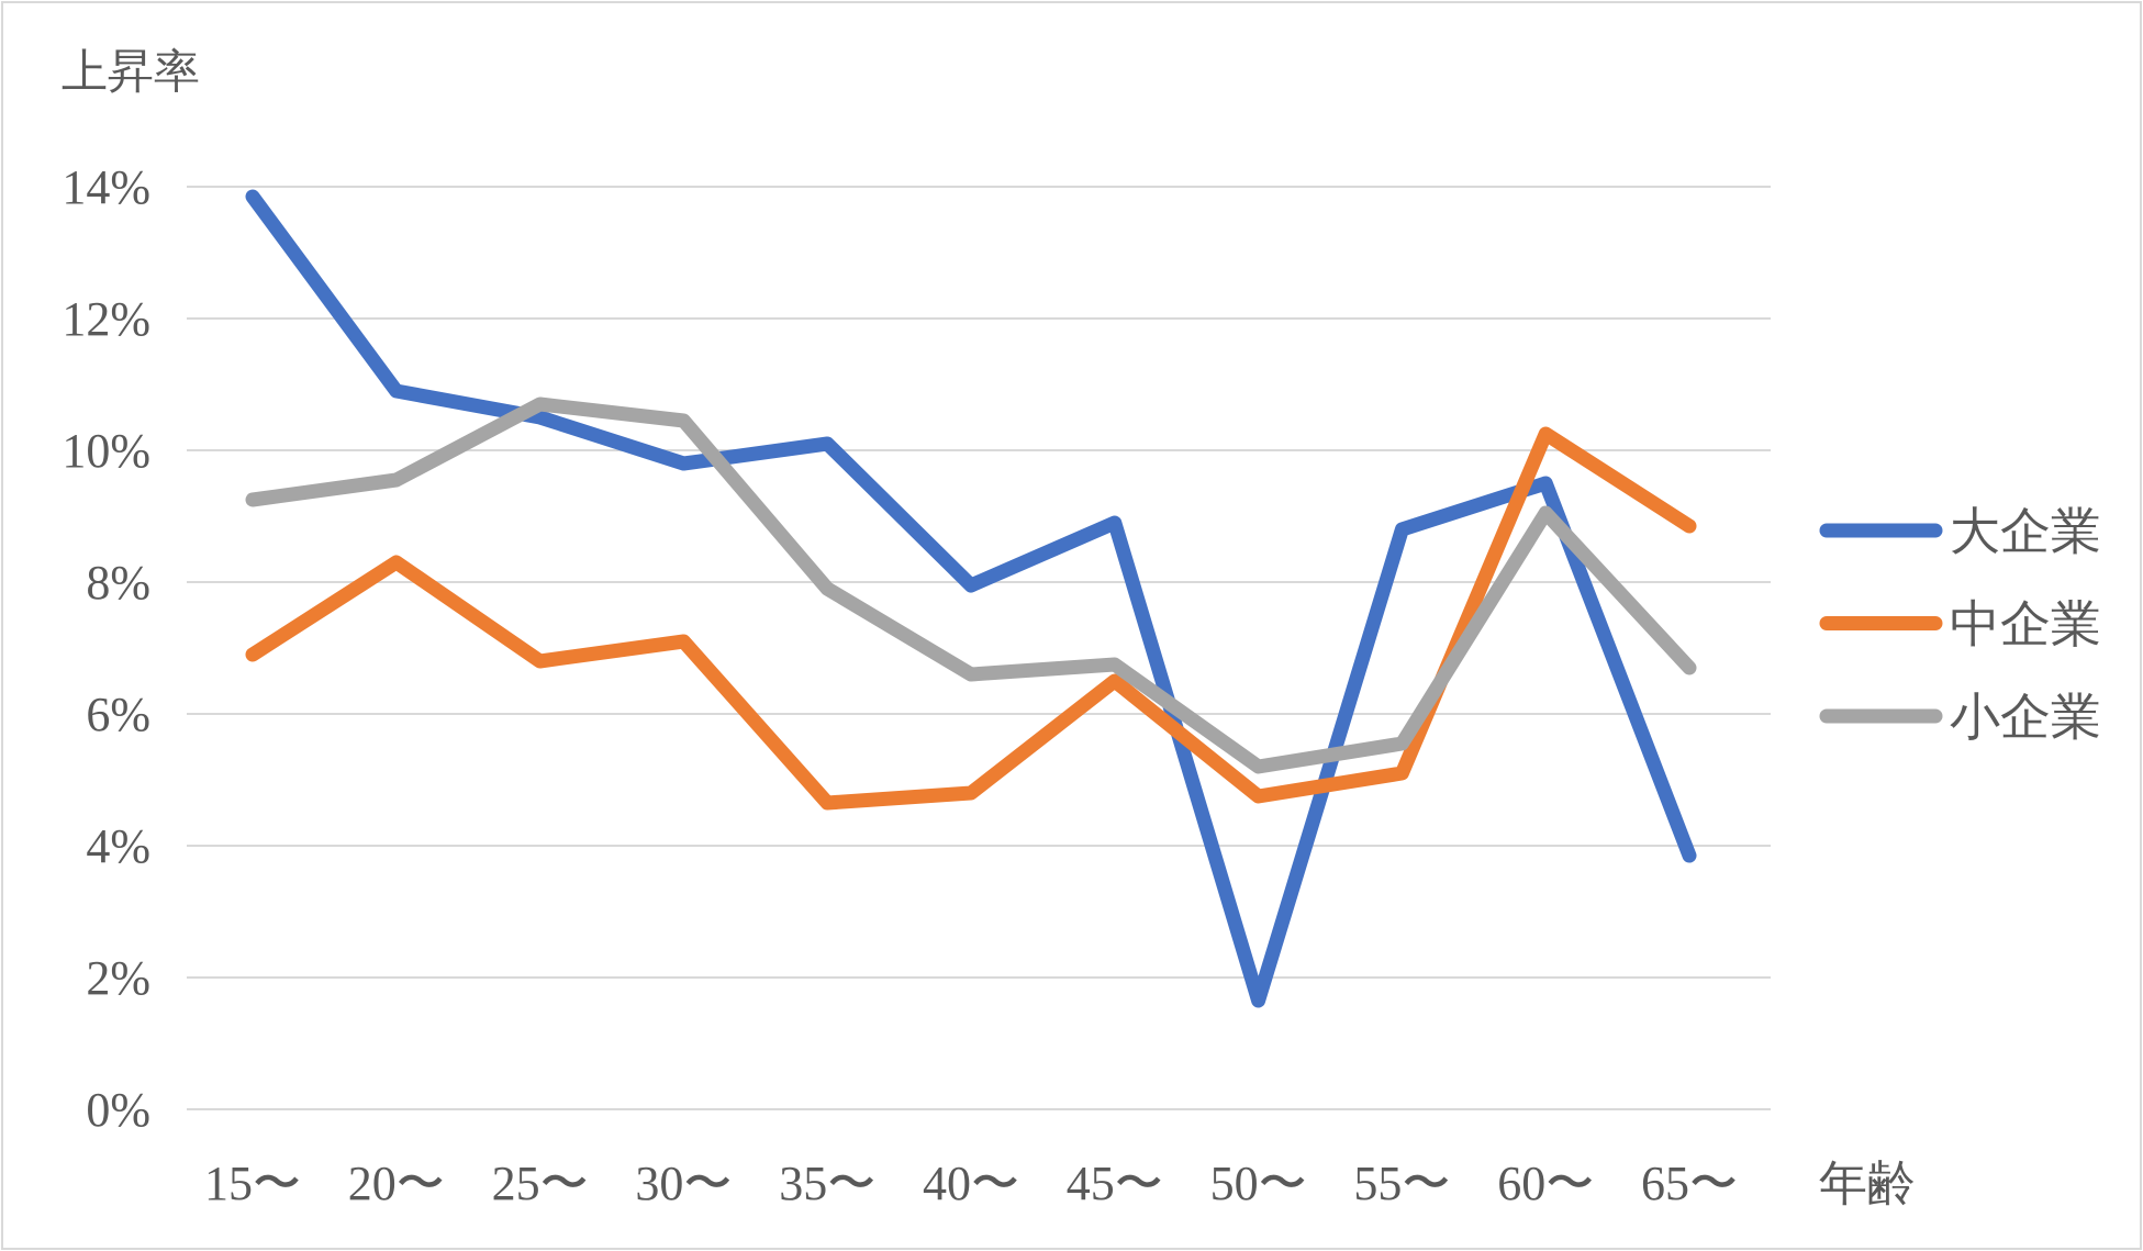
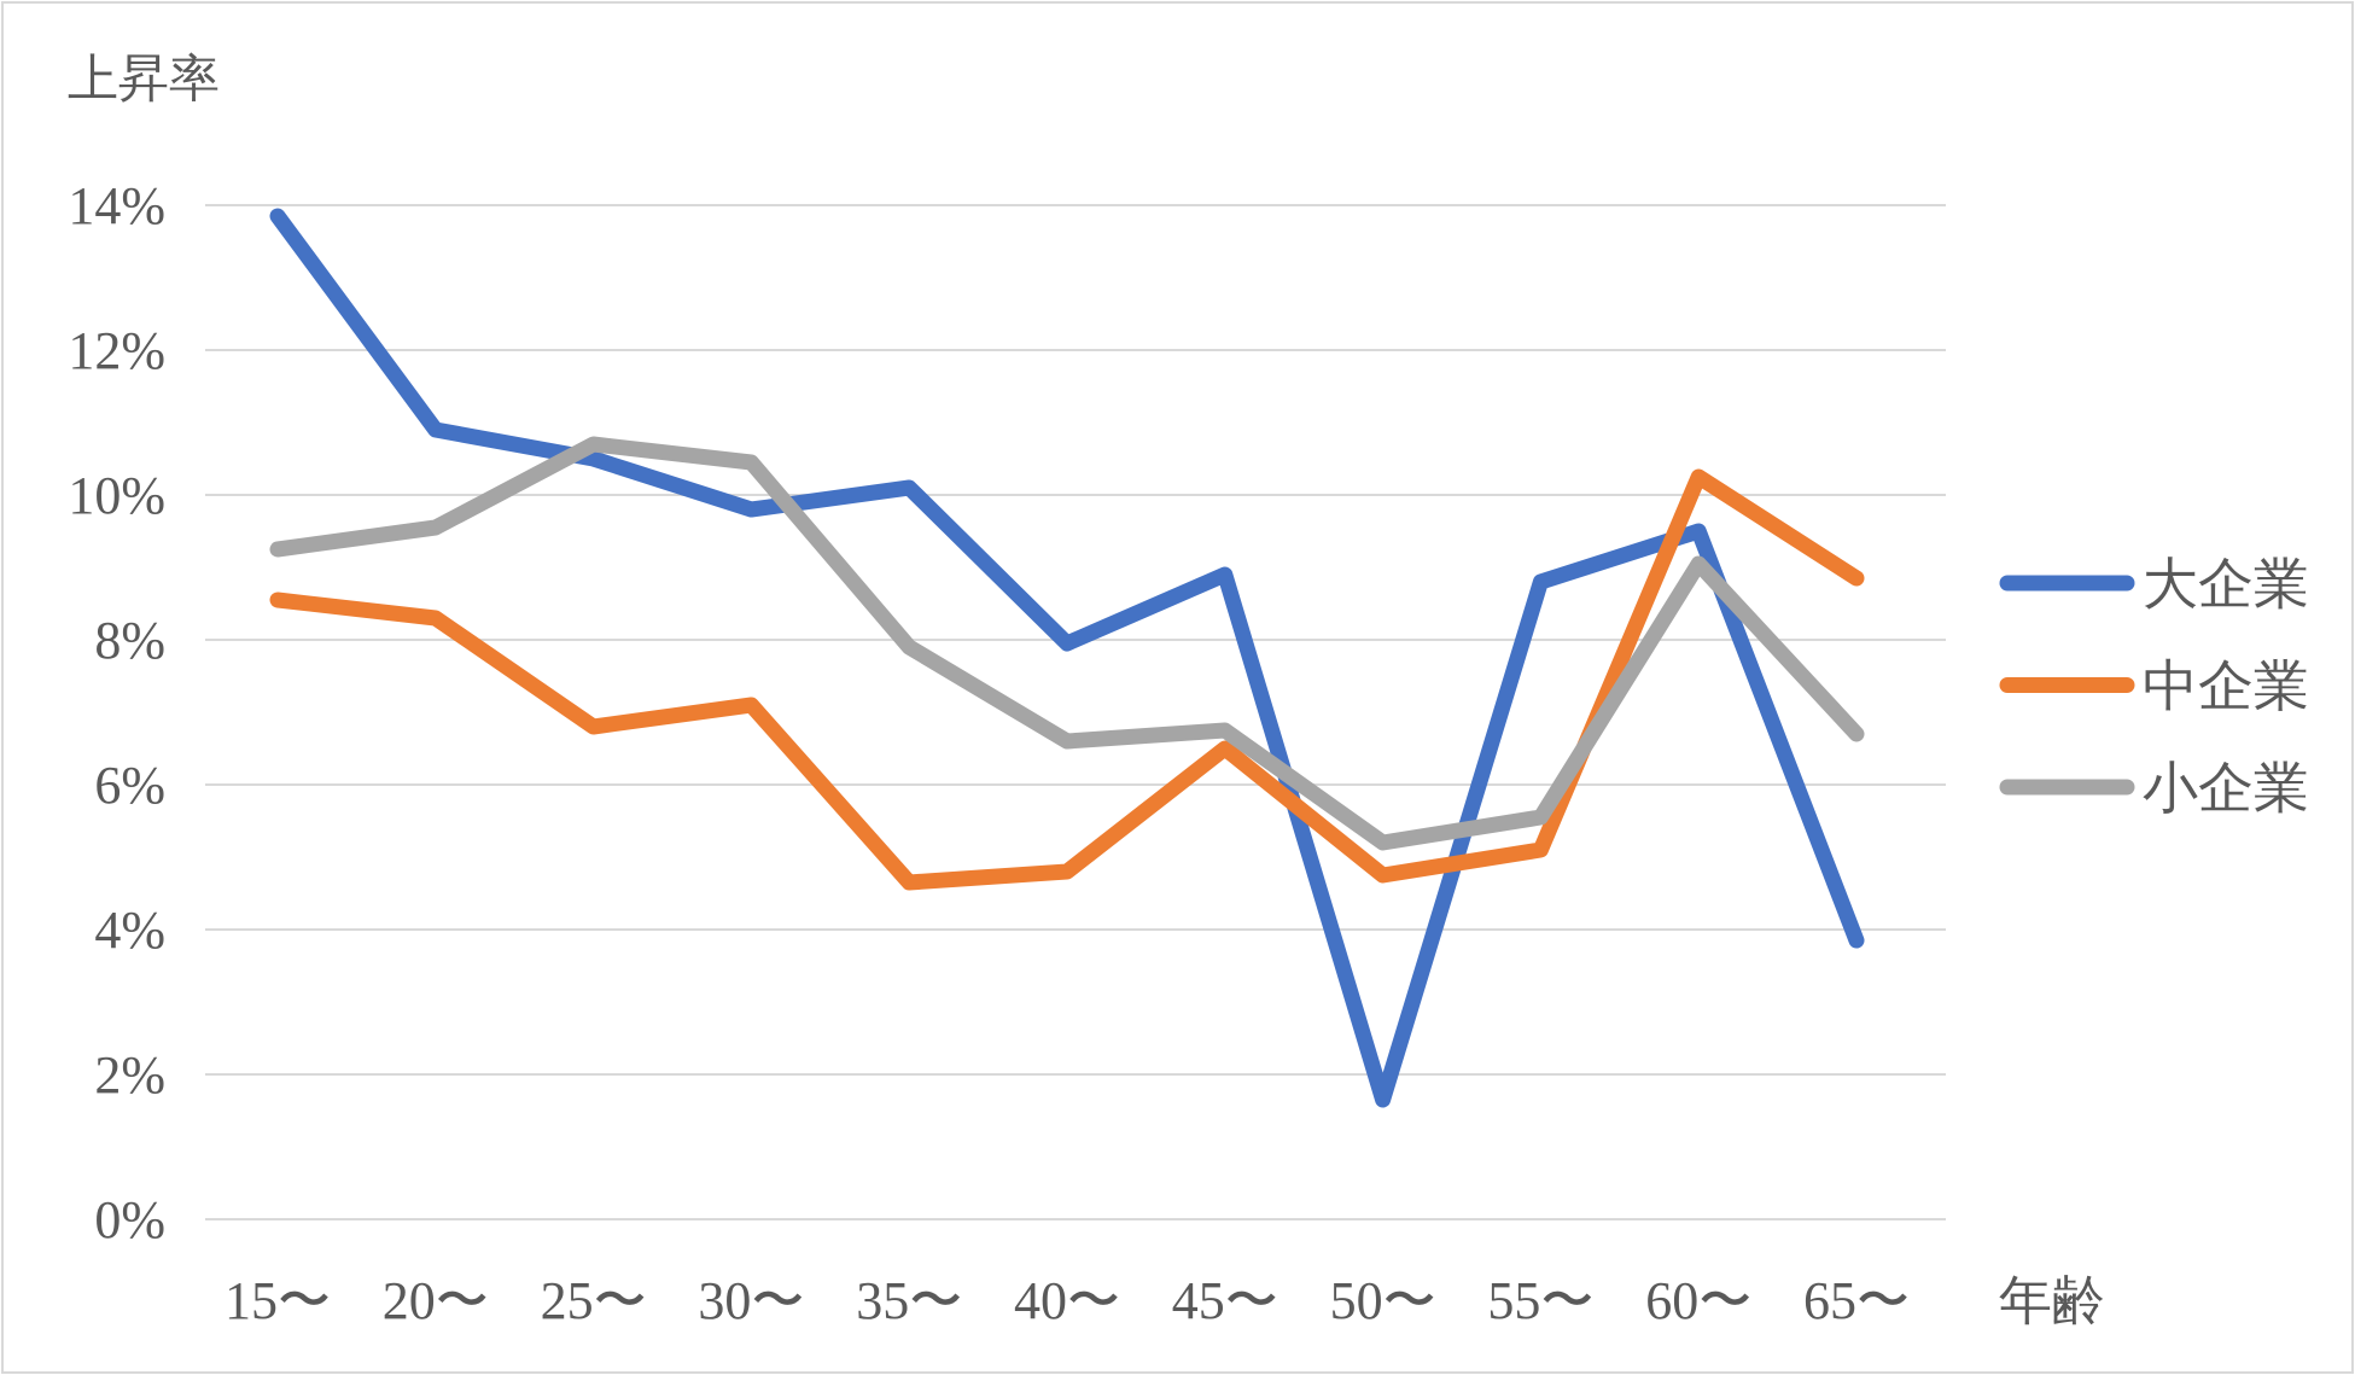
中企業/15〜: 6.9% -> 8.6%
